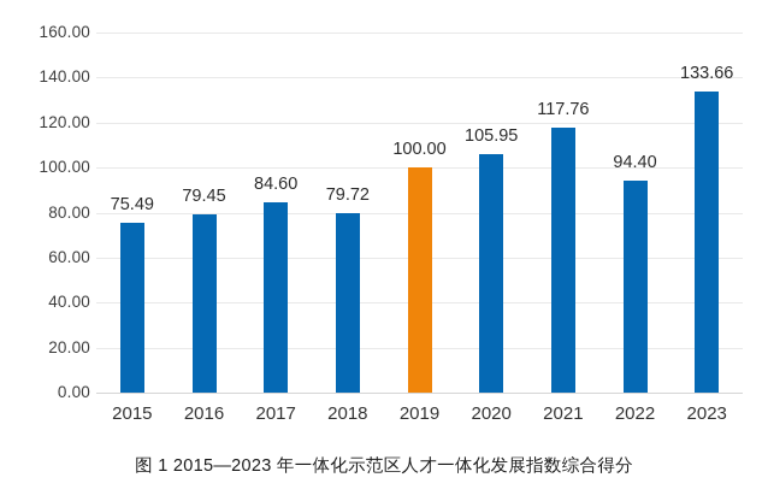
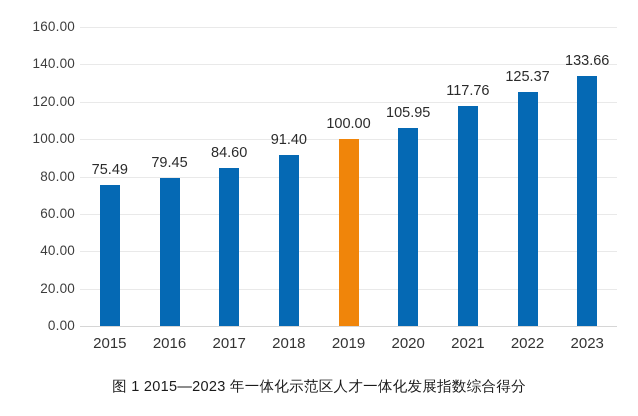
2018: 79.72 -> 91.40
2022: 94.40 -> 125.37
